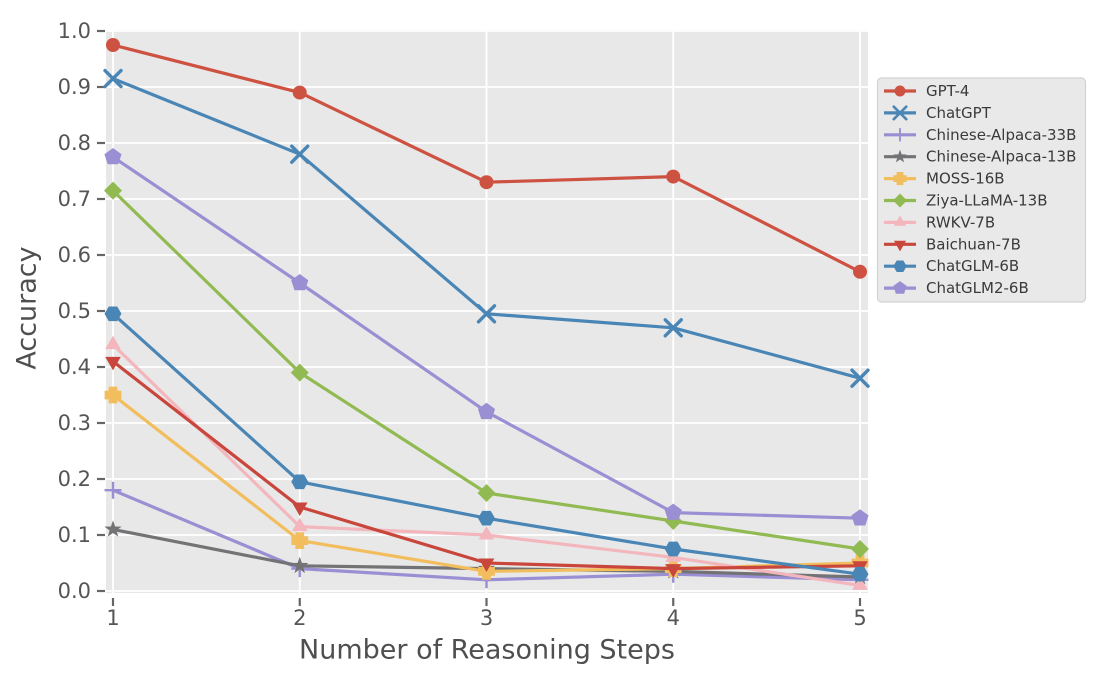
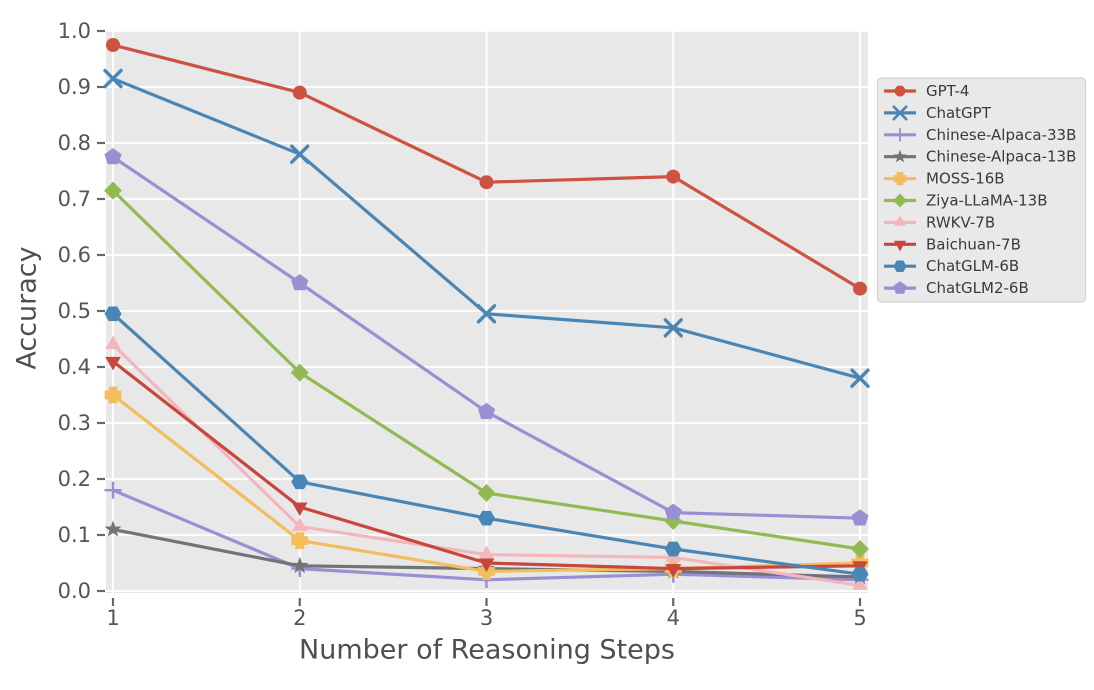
RWKV-7B/3: 0.10 -> 0.07
GPT-4/5: 0.57 -> 0.54
